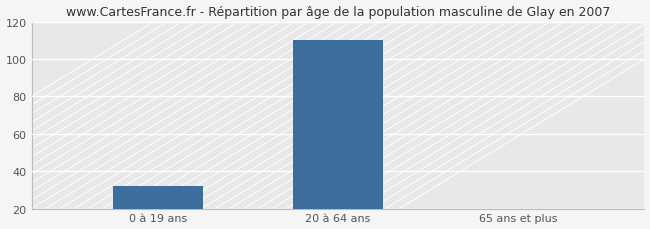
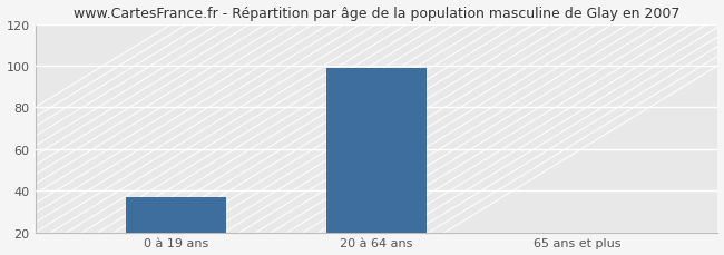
0 à 19 ans: 32 -> 37
20 à 64 ans: 110 -> 99
